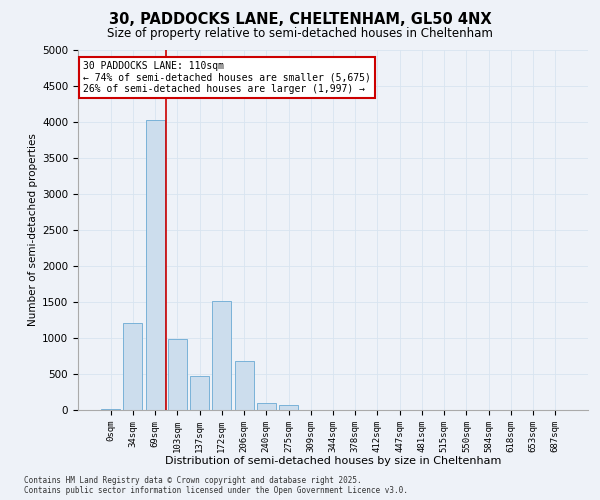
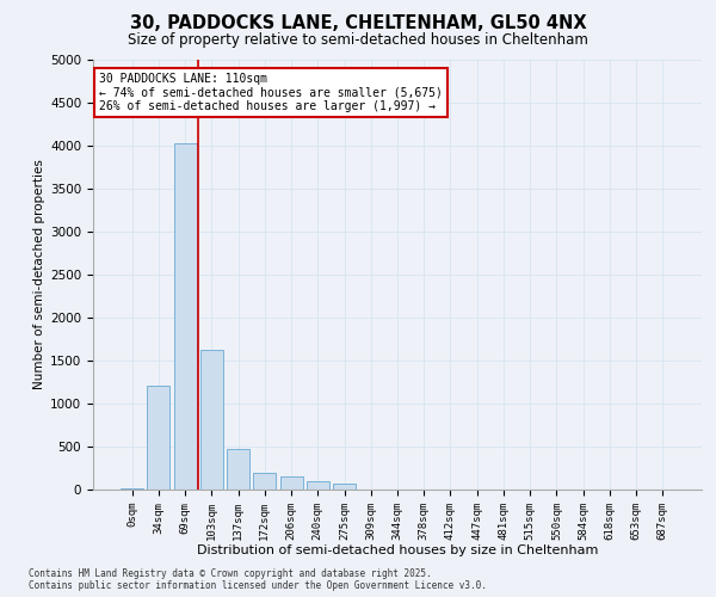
103sqm: 980 -> 1620
172sqm: 1520 -> 200
206sqm: 680 -> 150
